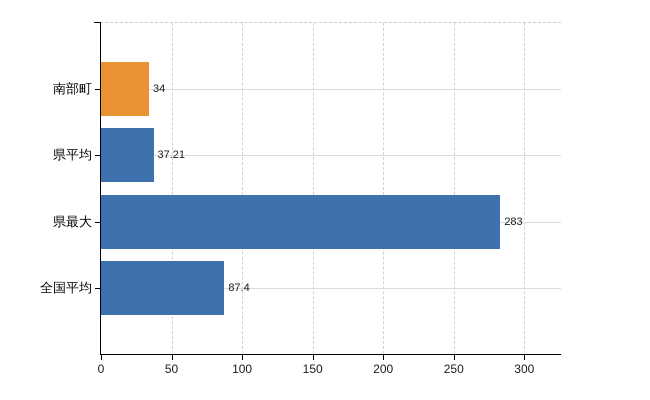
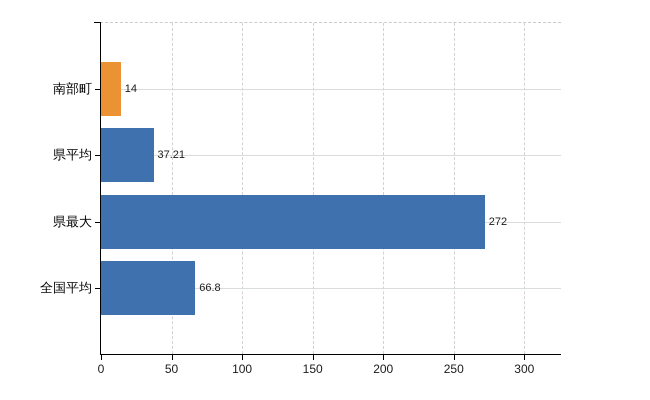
南部町: 34 -> 14
県最大: 283 -> 272
全国平均: 87.4 -> 66.8
